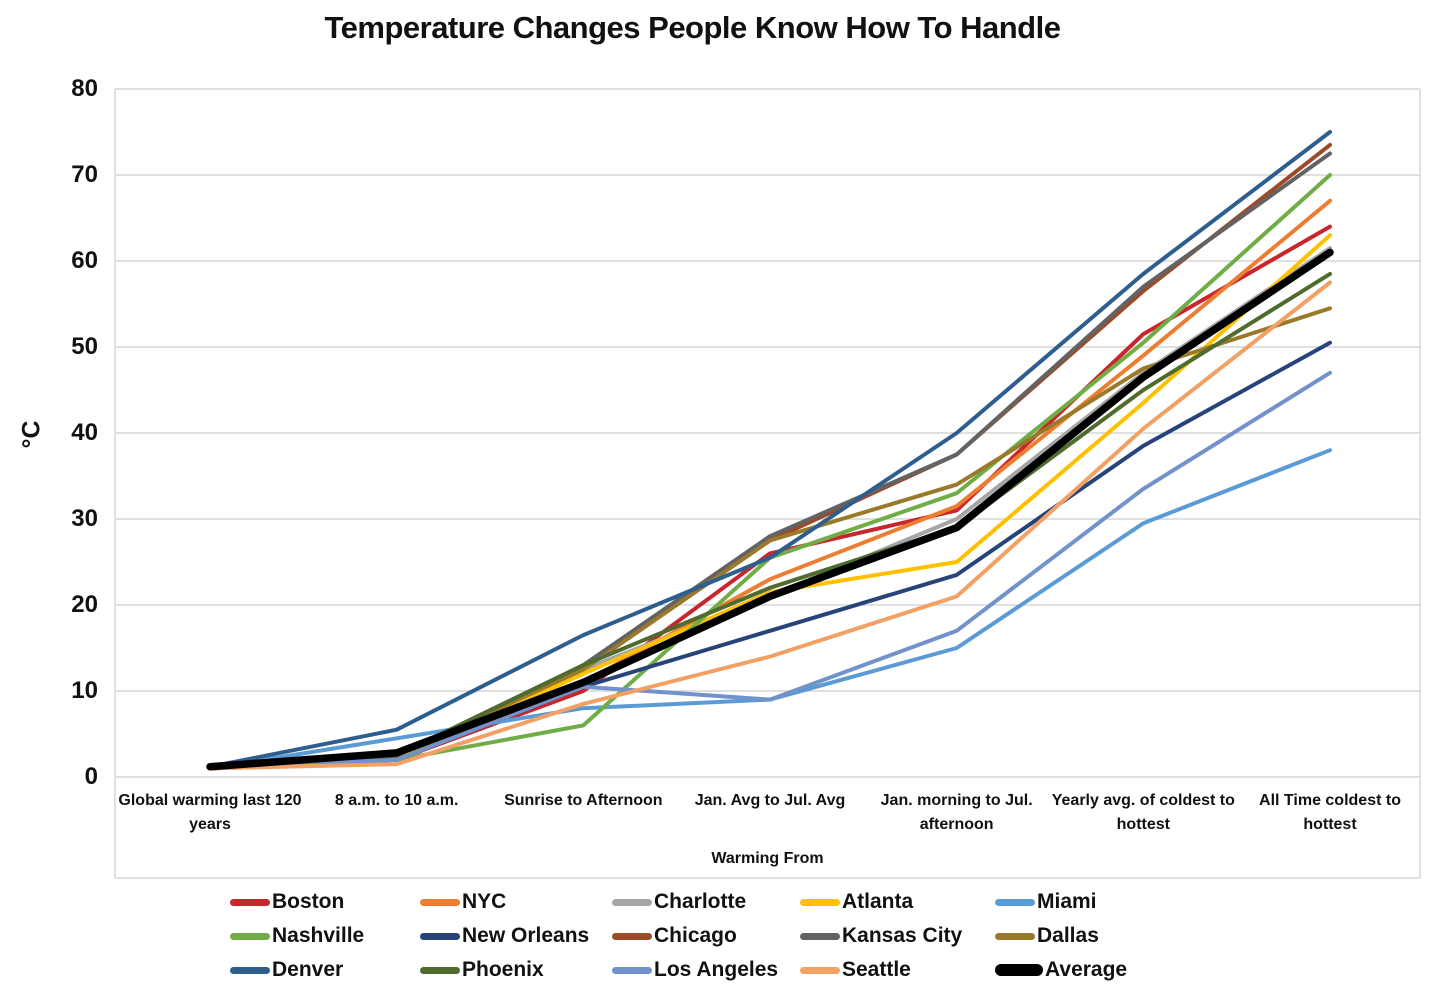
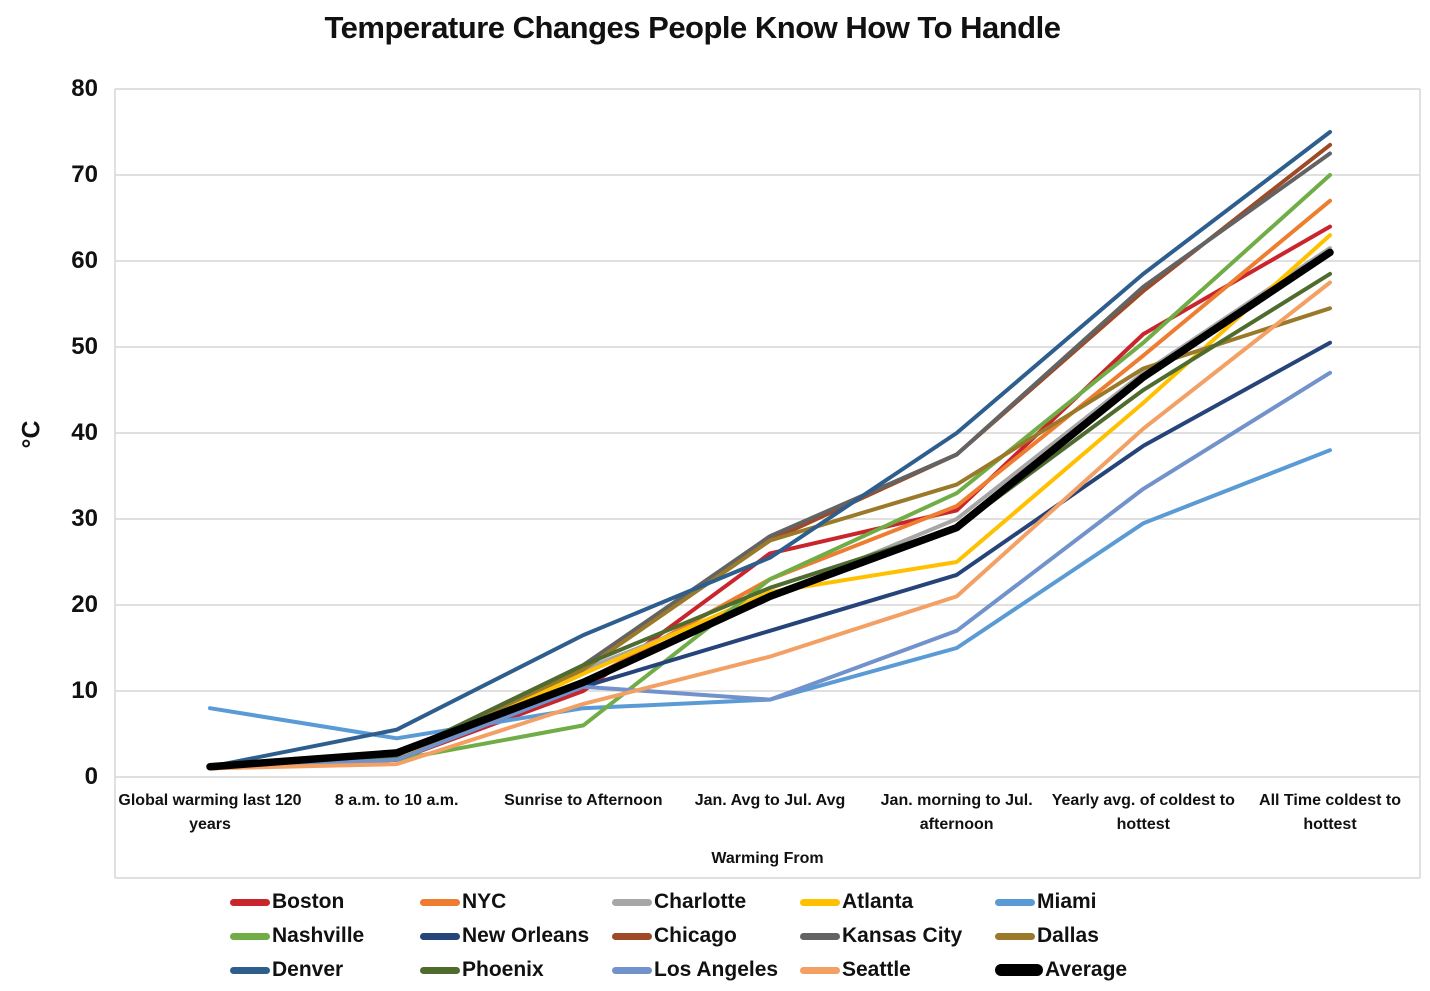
Miami/Global warming last 120 years: 1 -> 8
Nashville/Jan. Avg to Jul. Avg: 26 -> 23
